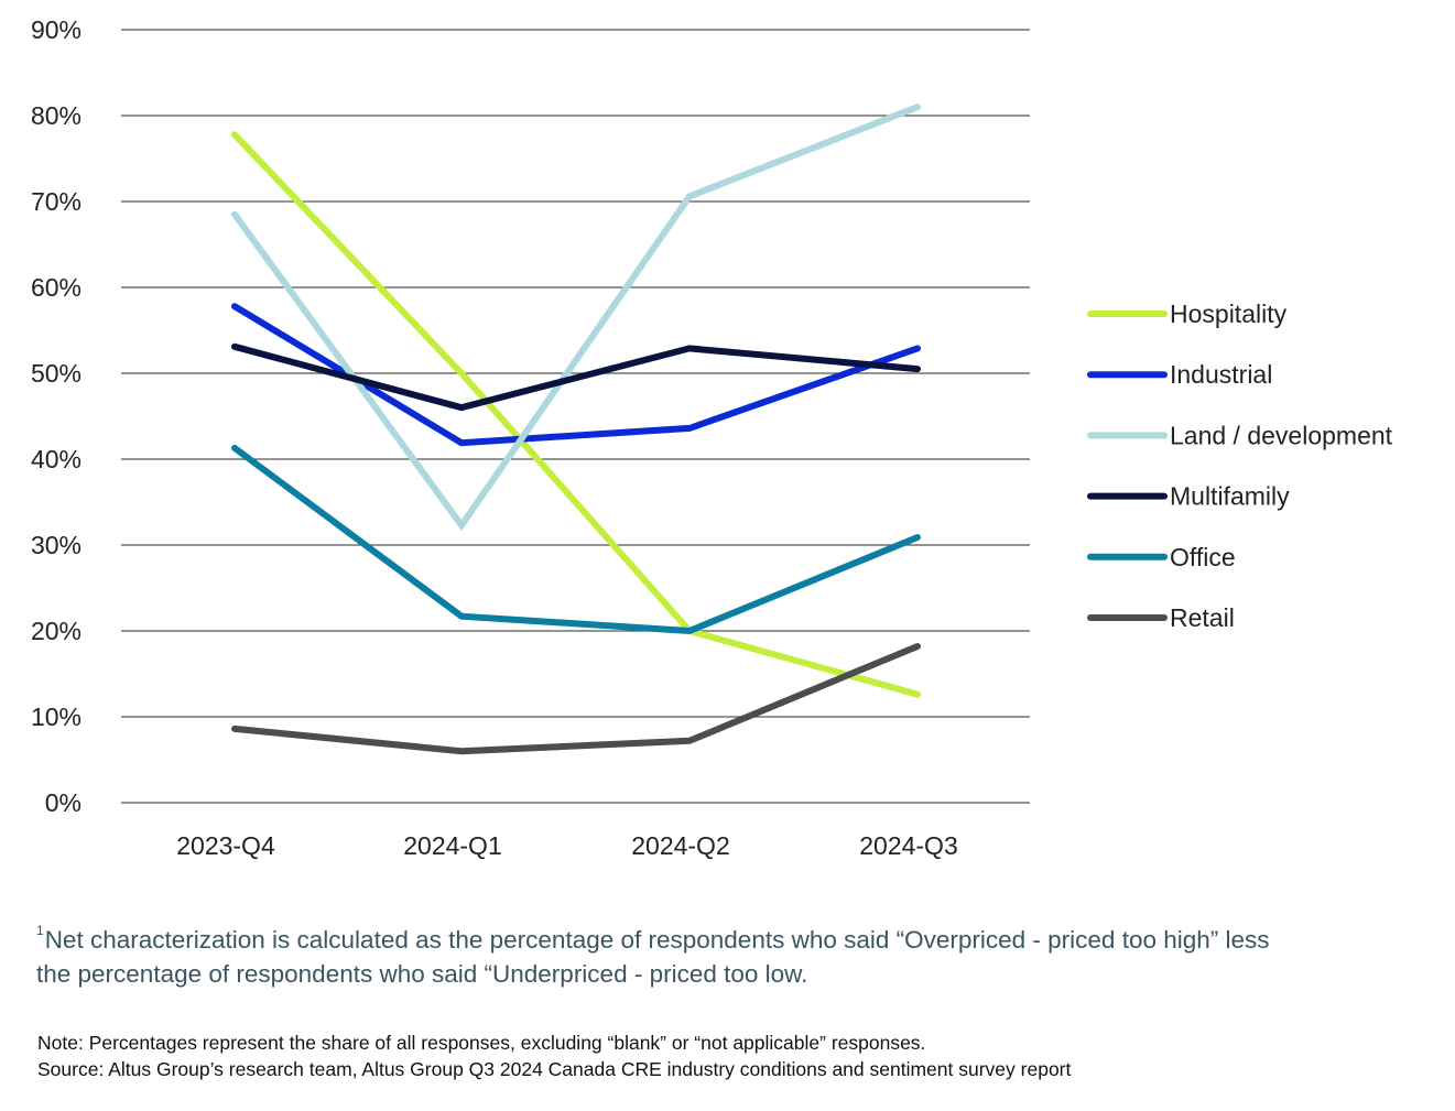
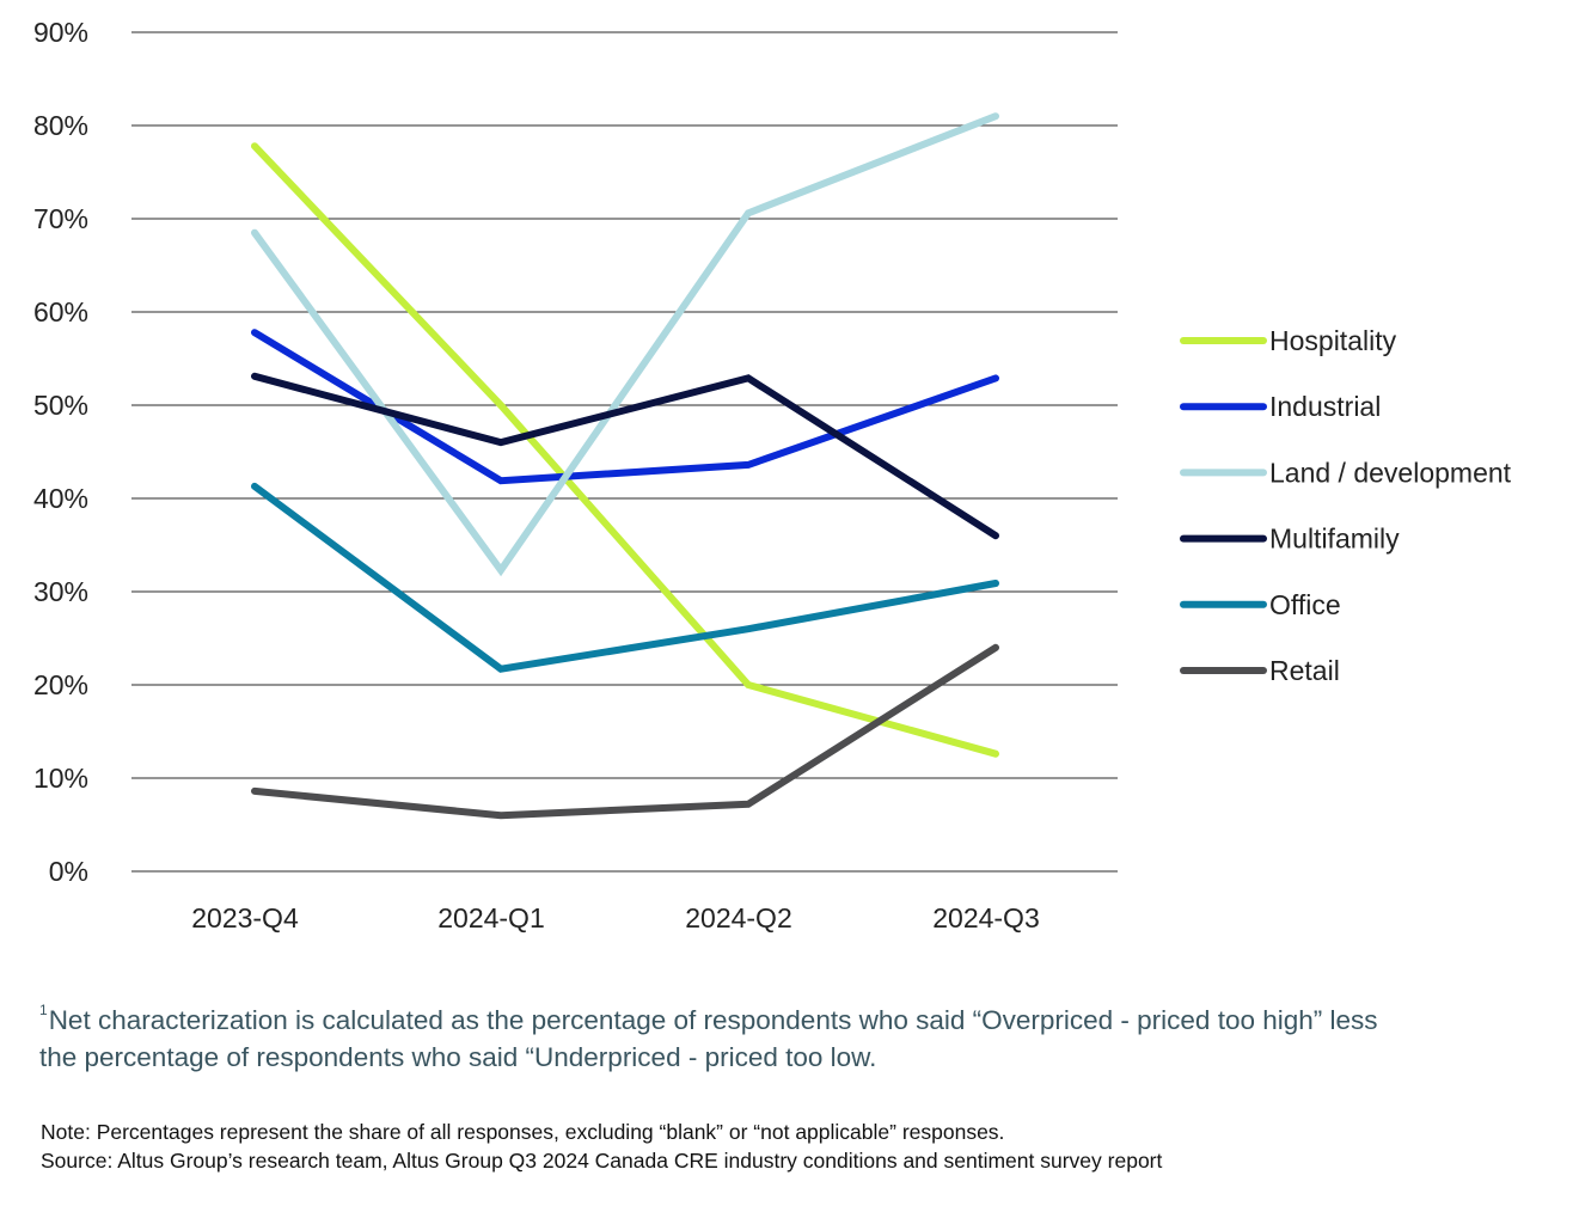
Office/2024-Q2: 20% -> 26%
Multifamily/2024-Q3: 50% -> 36%
Retail/2024-Q3: 18% -> 24%
